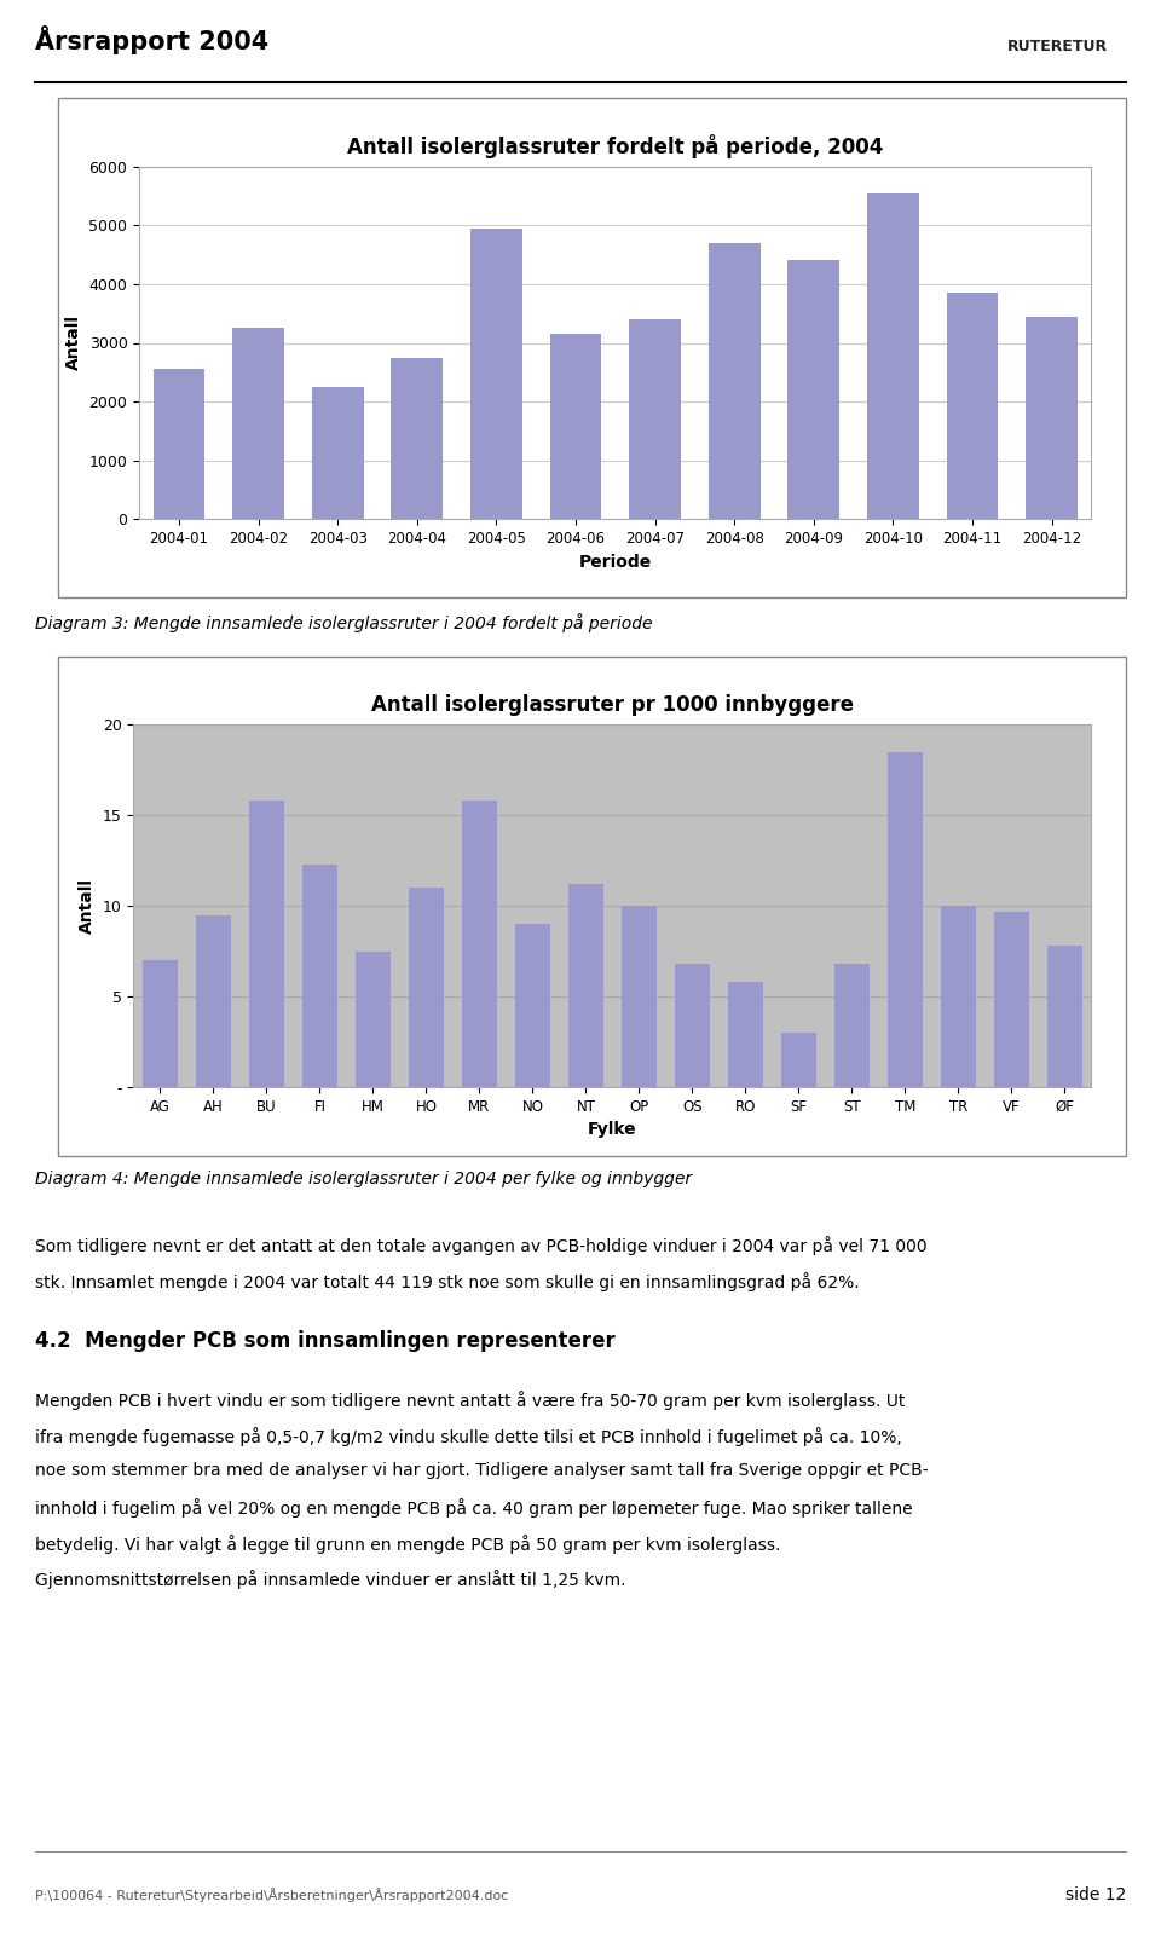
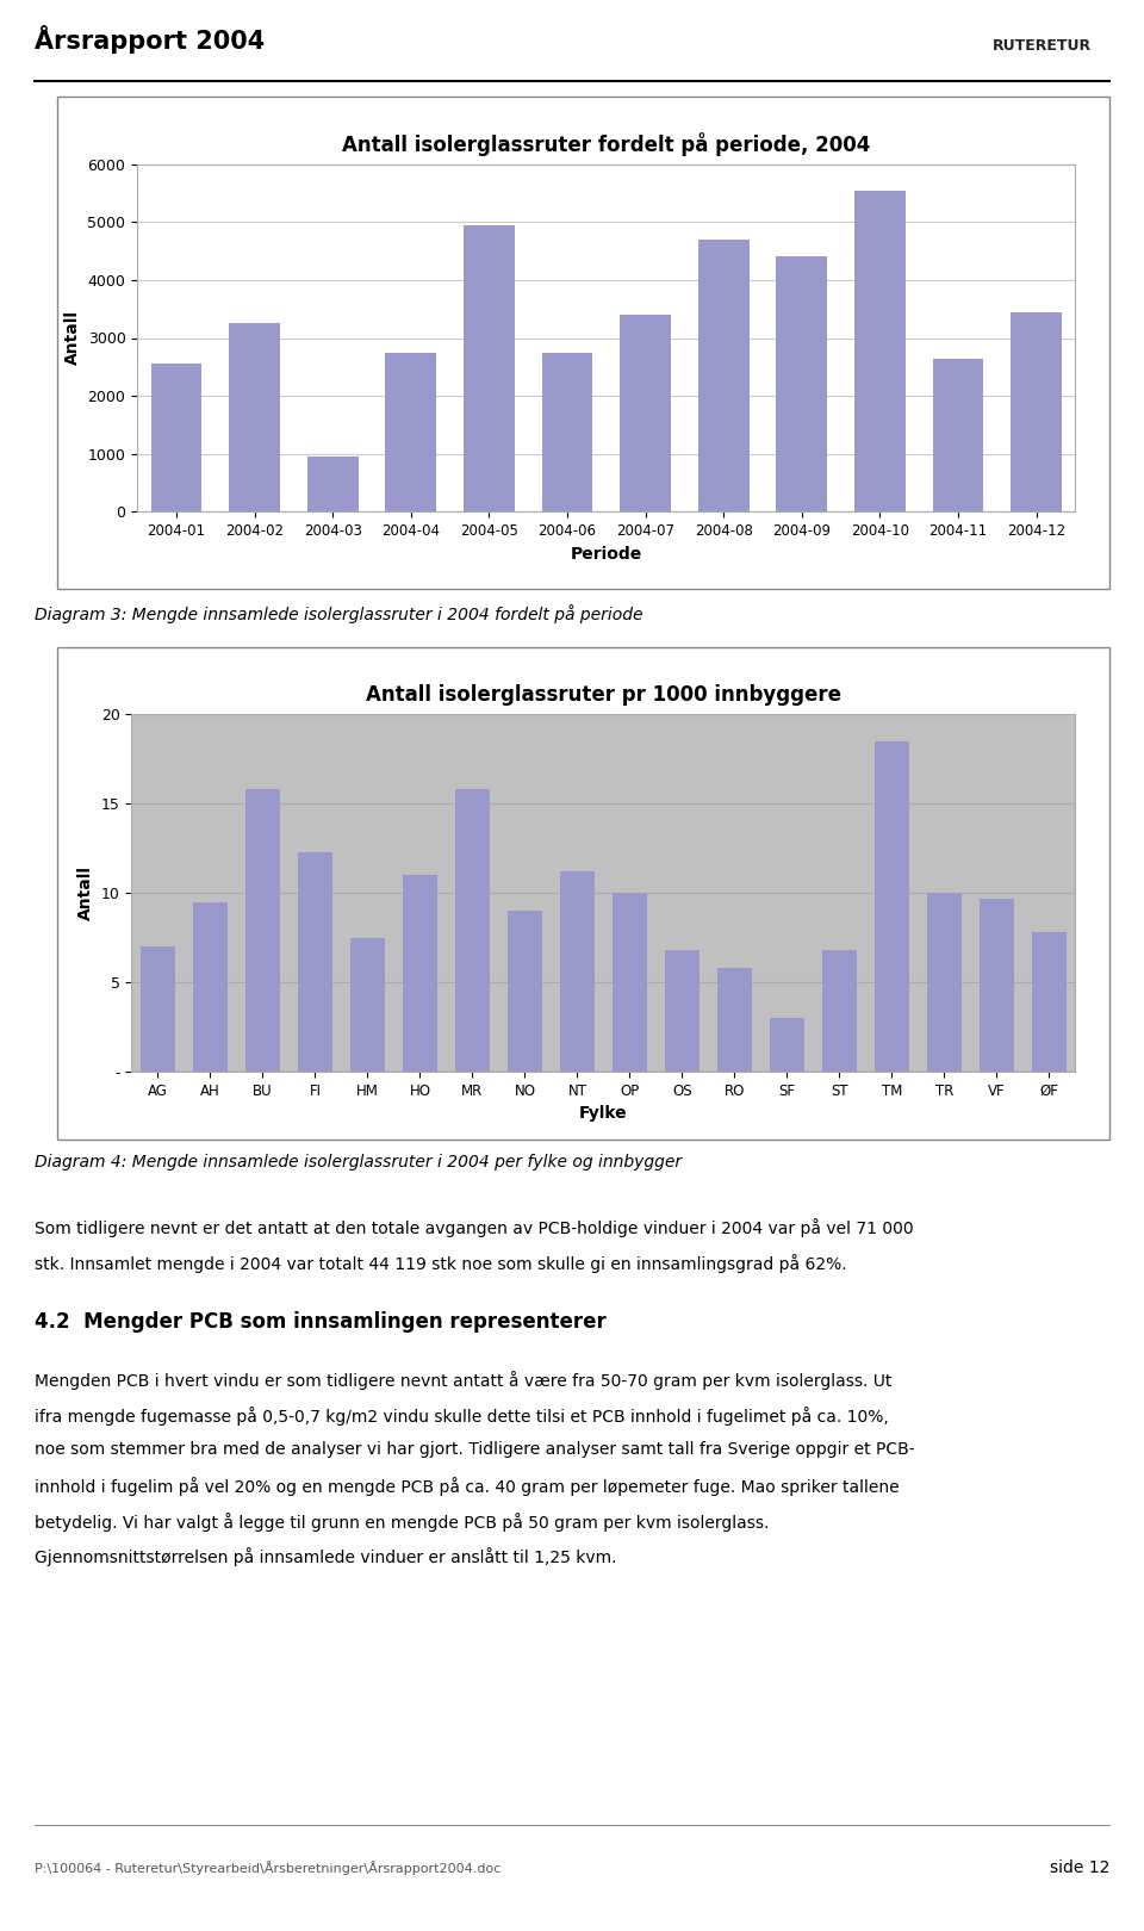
Antall isolerglassruter fordelt på periode, 2004/2004-03: 2250 -> 950
Antall isolerglassruter fordelt på periode, 2004/2004-06: 3150 -> 2750
Antall isolerglassruter fordelt på periode, 2004/2004-11: 3850 -> 2650
